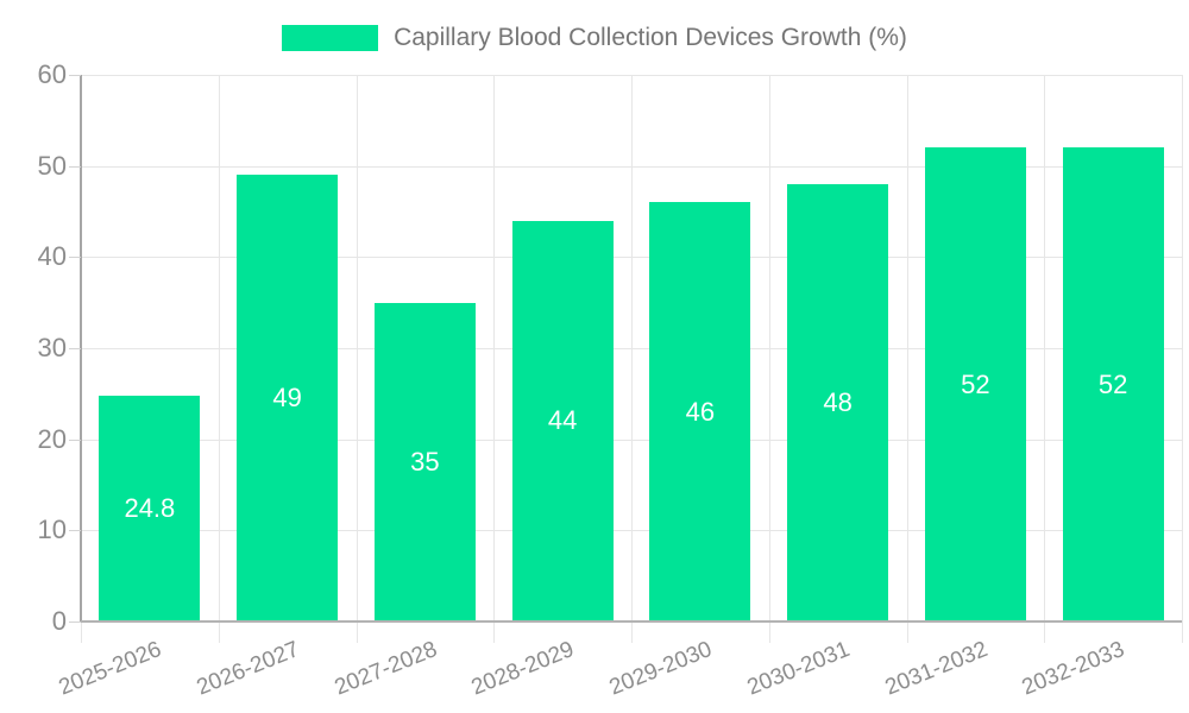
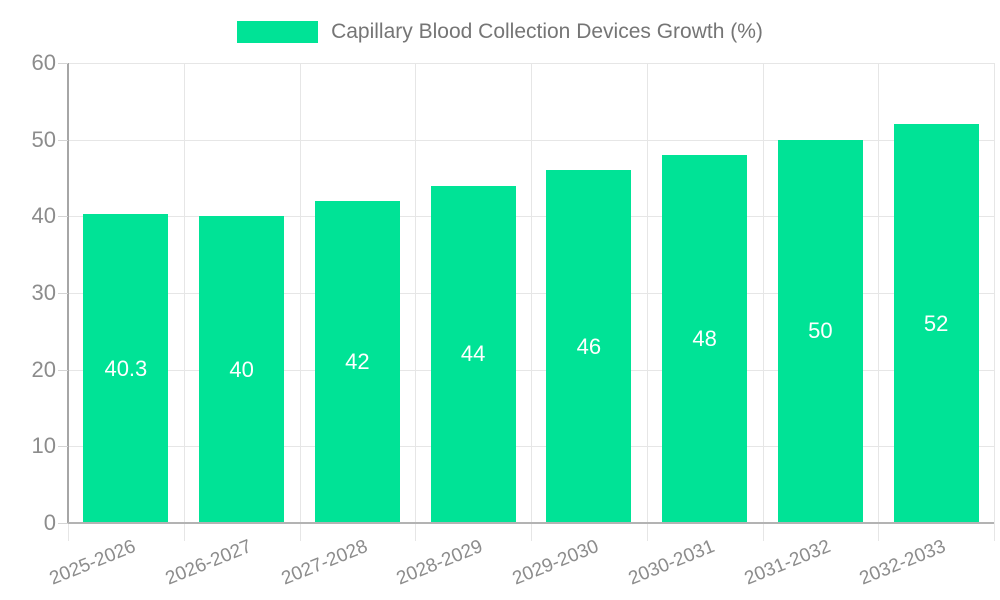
2025-2026: 24.8 -> 40.3
2026-2027: 49 -> 40
2027-2028: 35 -> 42
2031-2032: 52 -> 50
